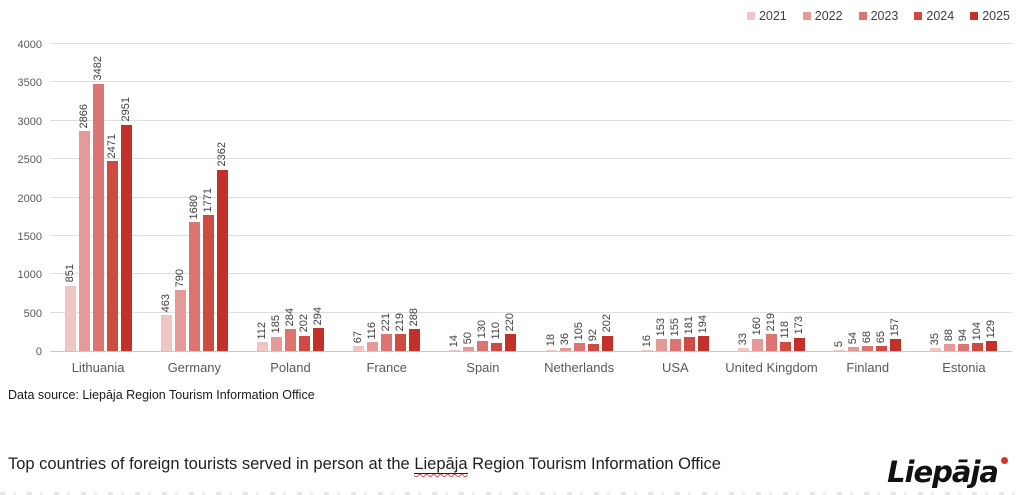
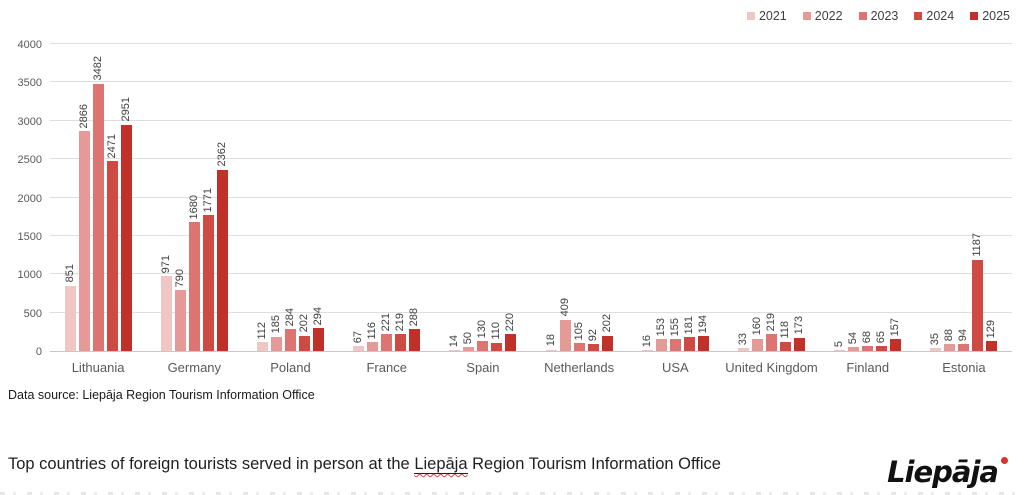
2021/Germany: 463 -> 971
2022/Netherlands: 36 -> 409
2024/Estonia: 104 -> 1187
